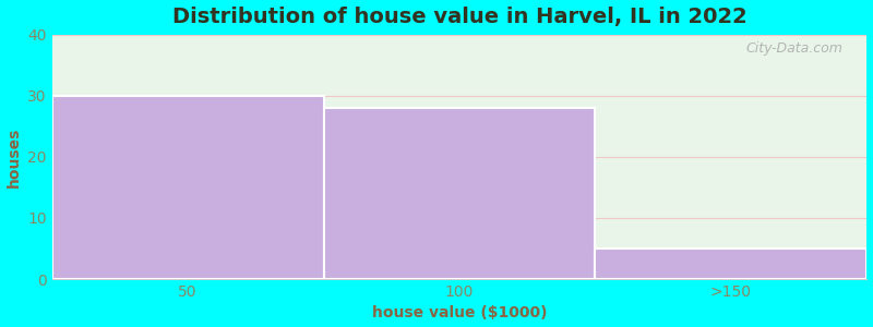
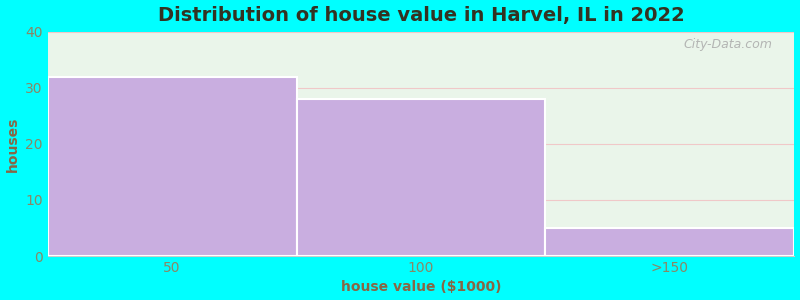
50: 30 -> 32
